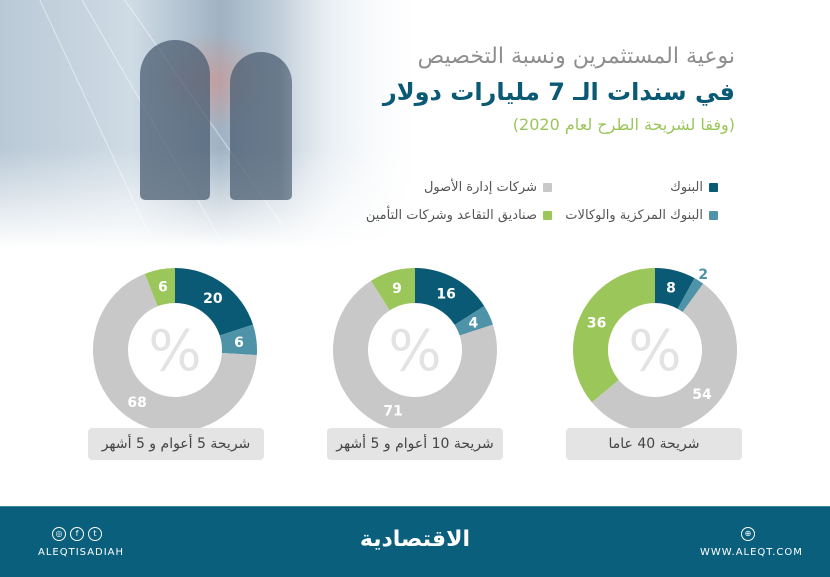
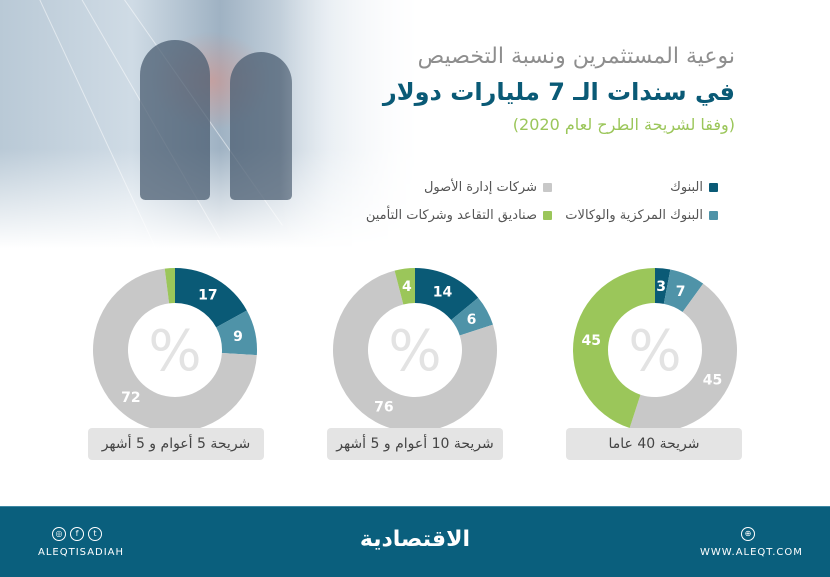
شريحة 40 عاما/البنوك: 8 -> 3
شريحة 40 عاما/البنوك المركزية والوكالات: 2 -> 7
شريحة 40 عاما/شركات إدارة الأصول: 54 -> 45
شريحة 40 عاما/صناديق التقاعد وشركات التأمين: 36 -> 45
شريحة 10 أعوام و 5 أشهر/البنوك: 16 -> 14
شريحة 10 أعوام و 5 أشهر/البنوك المركزية والوكالات: 4 -> 6
شريحة 10 أعوام و 5 أشهر/شركات إدارة الأصول: 71 -> 76
شريحة 10 أعوام و 5 أشهر/صناديق التقاعد وشركات التأمين: 9 -> 4
شريحة 5 أعوام و 5 أشهر/البنوك: 20 -> 17
شريحة 5 أعوام و 5 أشهر/البنوك المركزية والوكالات: 6 -> 9
شريحة 5 أعوام و 5 أشهر/شركات إدارة الأصول: 68 -> 72
شريحة 5 أعوام و 5 أشهر/صناديق التقاعد وشركات التأمين: 6 -> 2
